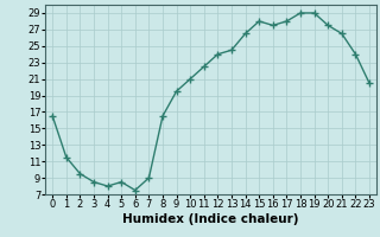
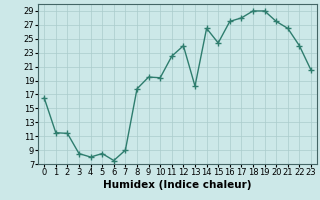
2: 9.5 -> 11.4
8: 16.5 -> 17.8
10: 21.0 -> 19.4
13: 24.5 -> 18.2
15: 28.0 -> 24.4
